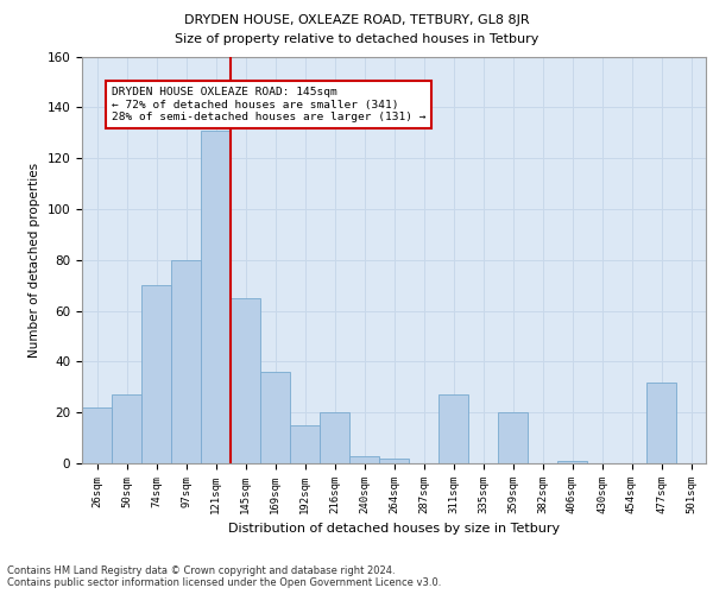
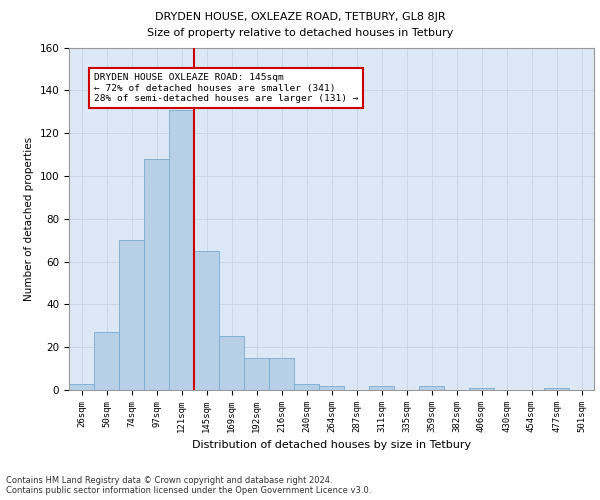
26sqm: 22 -> 3
97sqm: 80 -> 108
169sqm: 36 -> 25
216sqm: 20 -> 15
311sqm: 27 -> 2
359sqm: 20 -> 2
477sqm: 32 -> 1
